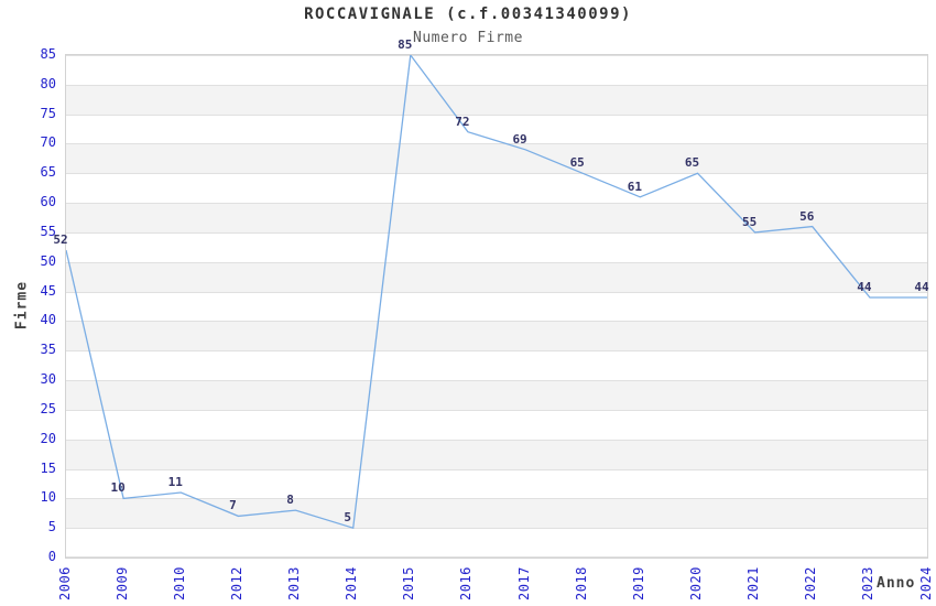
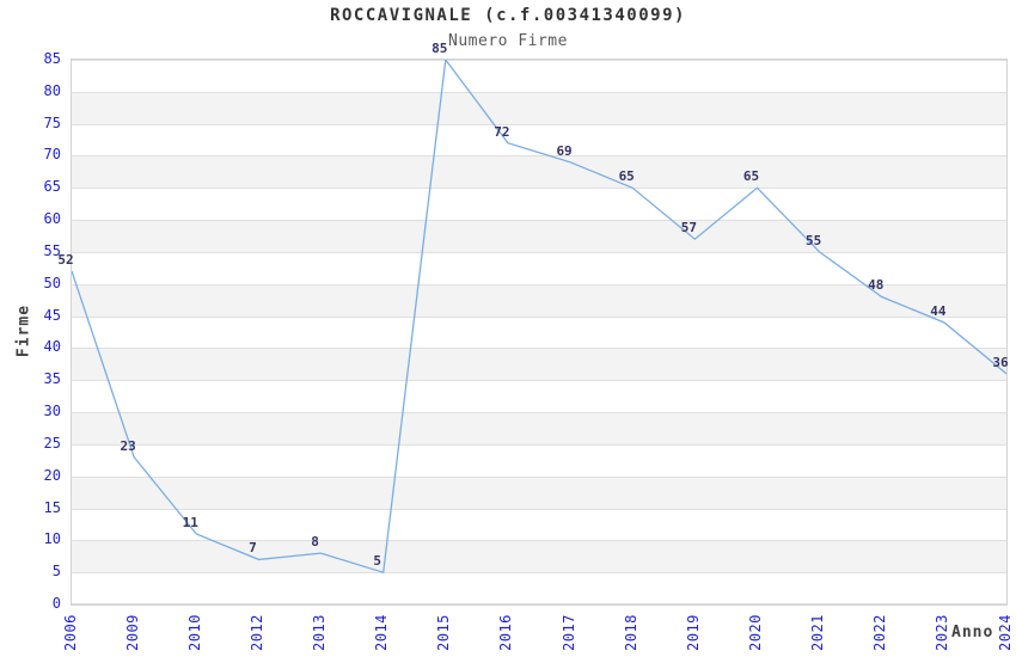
2009: 10 -> 23
2019: 61 -> 57
2022: 56 -> 48
2024: 44 -> 36
